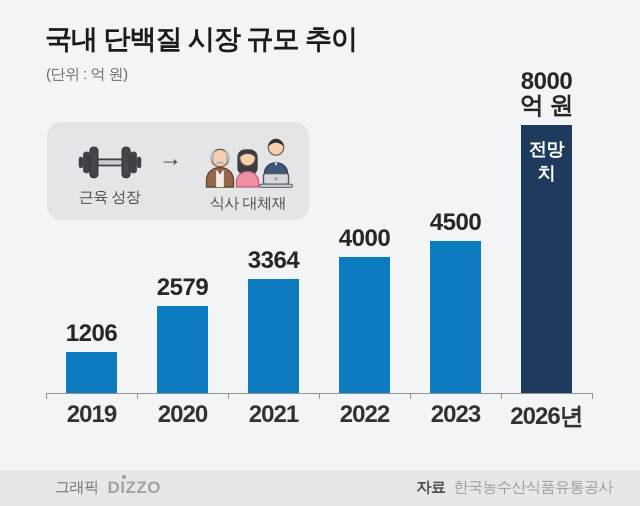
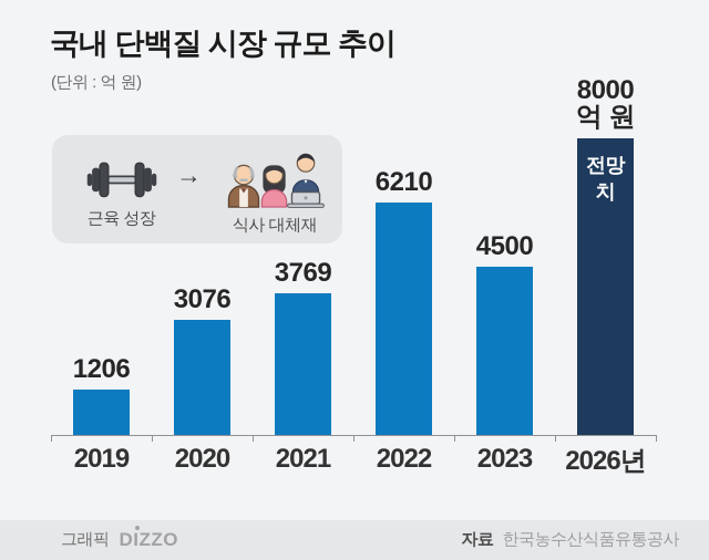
2020: 2579 -> 3076
2021: 3364 -> 3769
2022: 4000 -> 6210
